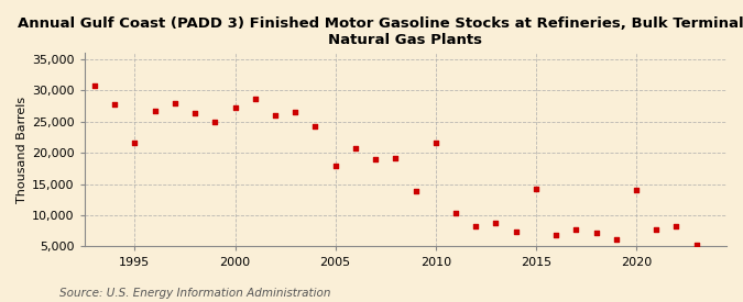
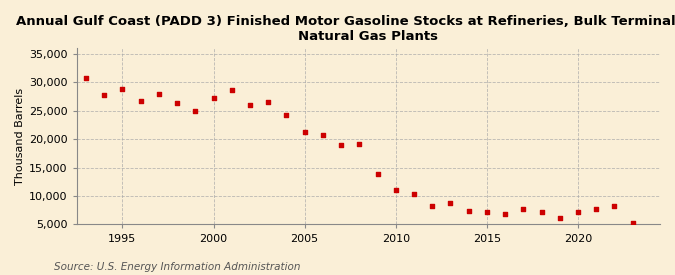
1995: 21,600 -> 28,800
2005: 18,000 -> 21,200
2010: 21,600 -> 11,100
2015: 14,200 -> 7,200
2020: 14,000 -> 7,200
